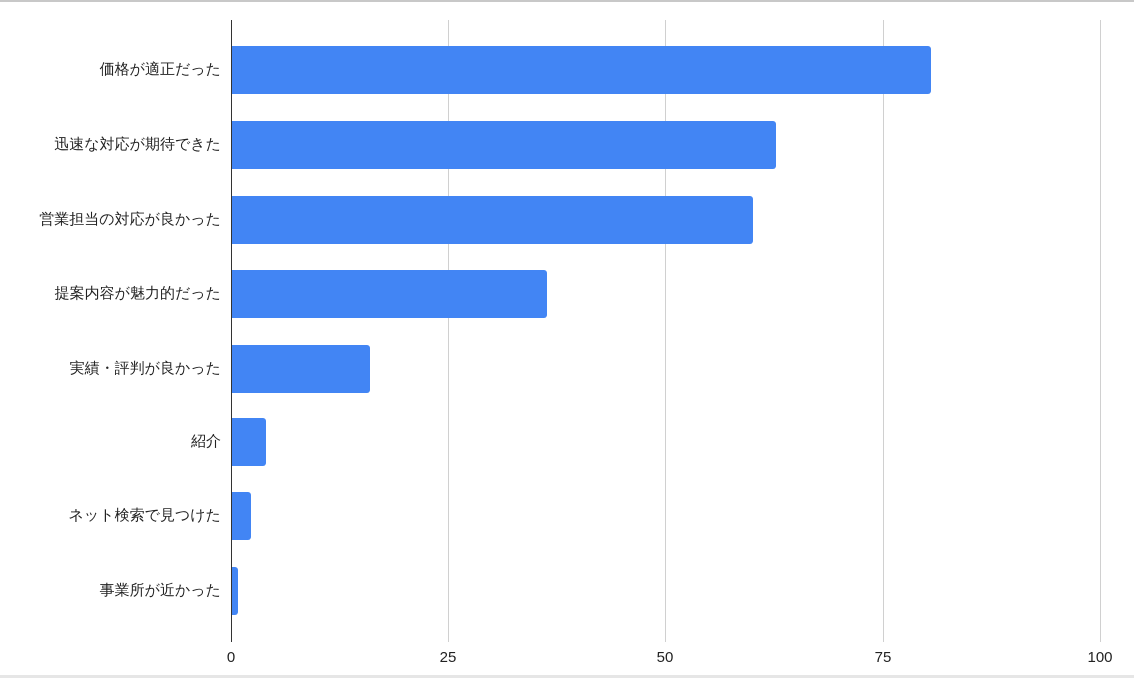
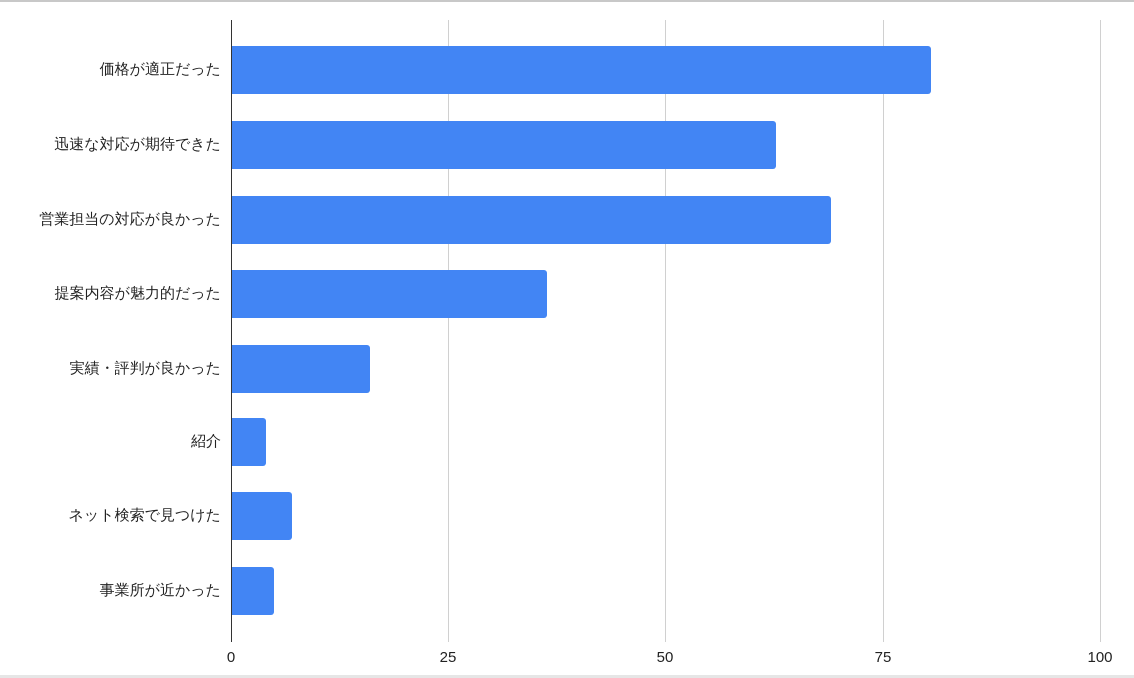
営業担当の対応が良かった: 60 -> 69
ネット検索で見つけた: 2 -> 7
事業所が近かった: 1 -> 5
